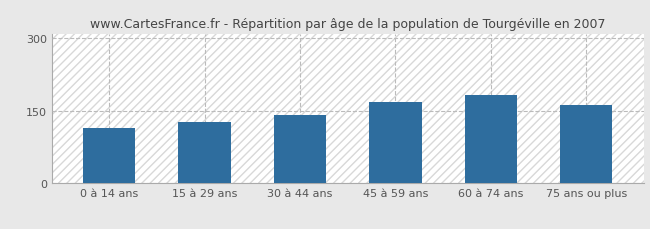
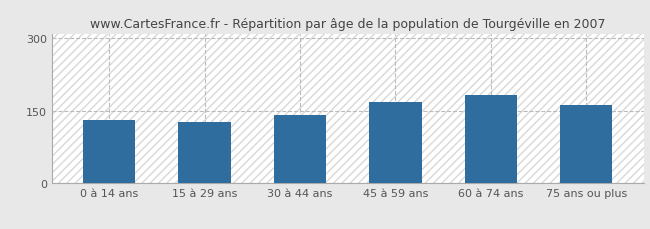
0 à 14 ans: 115 -> 130
